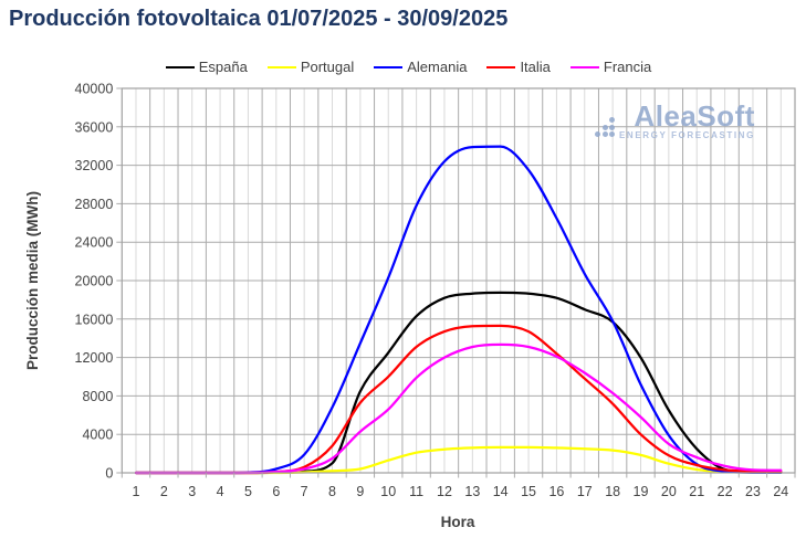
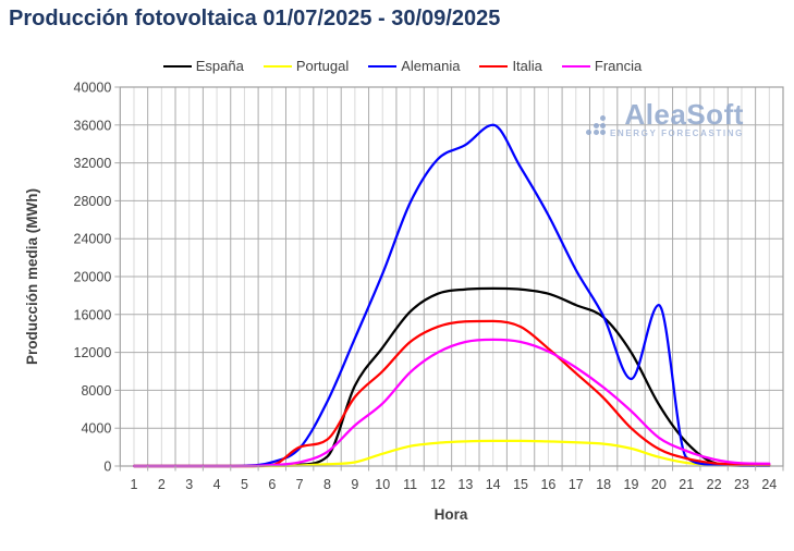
Italia/7: 1000 -> 2000
Alemania/14: 34000 -> 36000
Alemania/20: 4000 -> 17000
